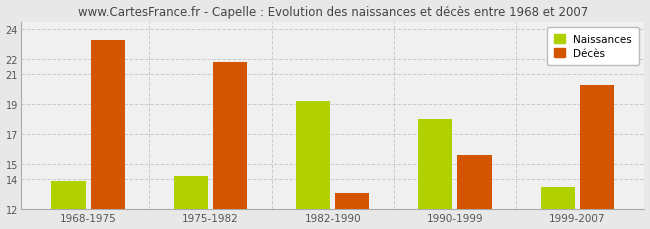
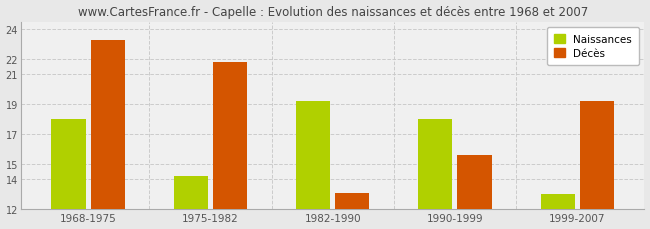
Naissances/1968-1975: 13.9 -> 18.0
Naissances/1999-2007: 13.5 -> 13.0
Décès/1999-2007: 20.3 -> 19.2
